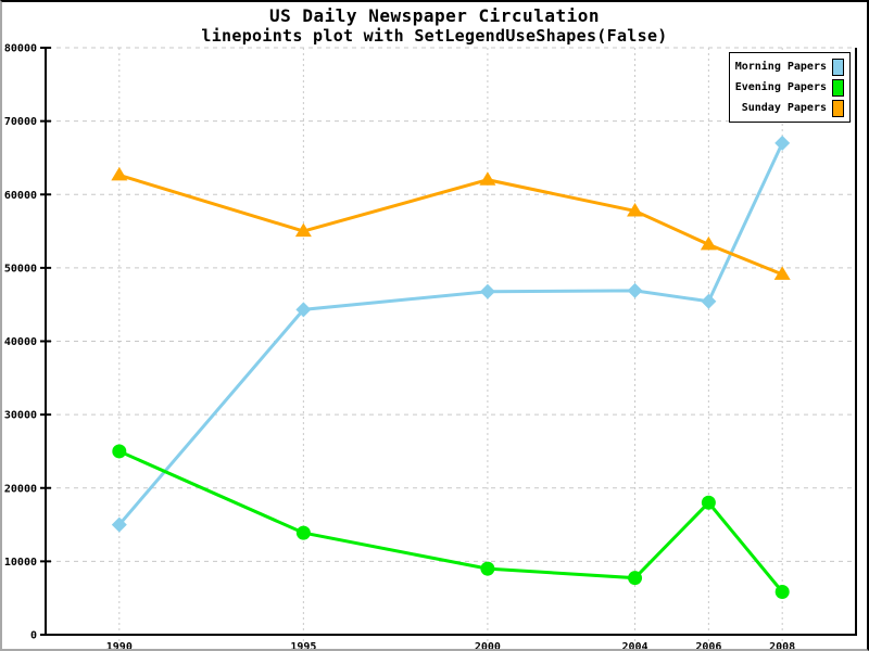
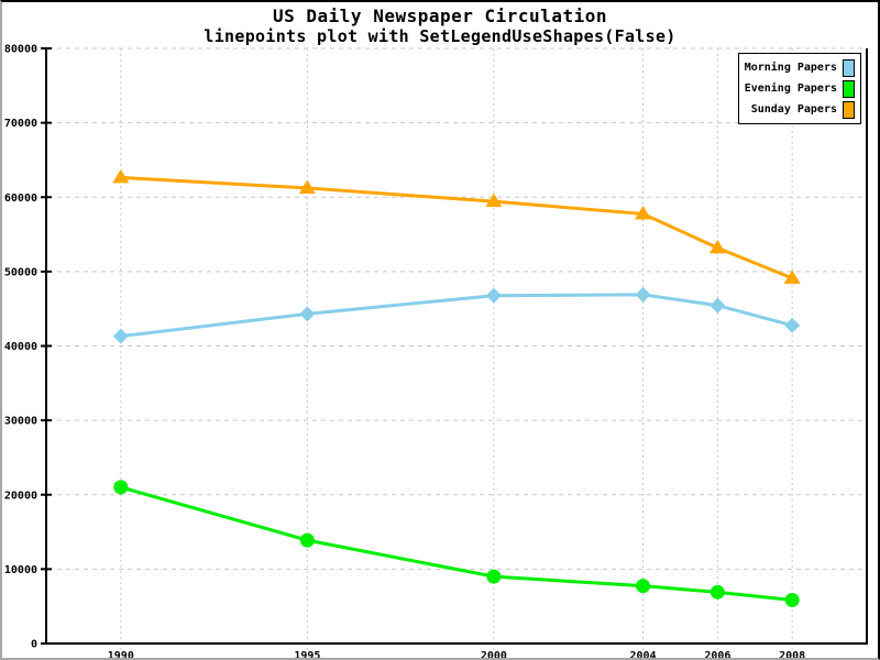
Morning Papers/1990: 15000 -> 41000
Evening Papers/1990: 25000 -> 21000
Sunday Papers/1995: 55000 -> 61000
Sunday Papers/2000: 62000 -> 59000
Evening Papers/2006: 18000 -> 7000
Morning Papers/2008: 67000 -> 43000
